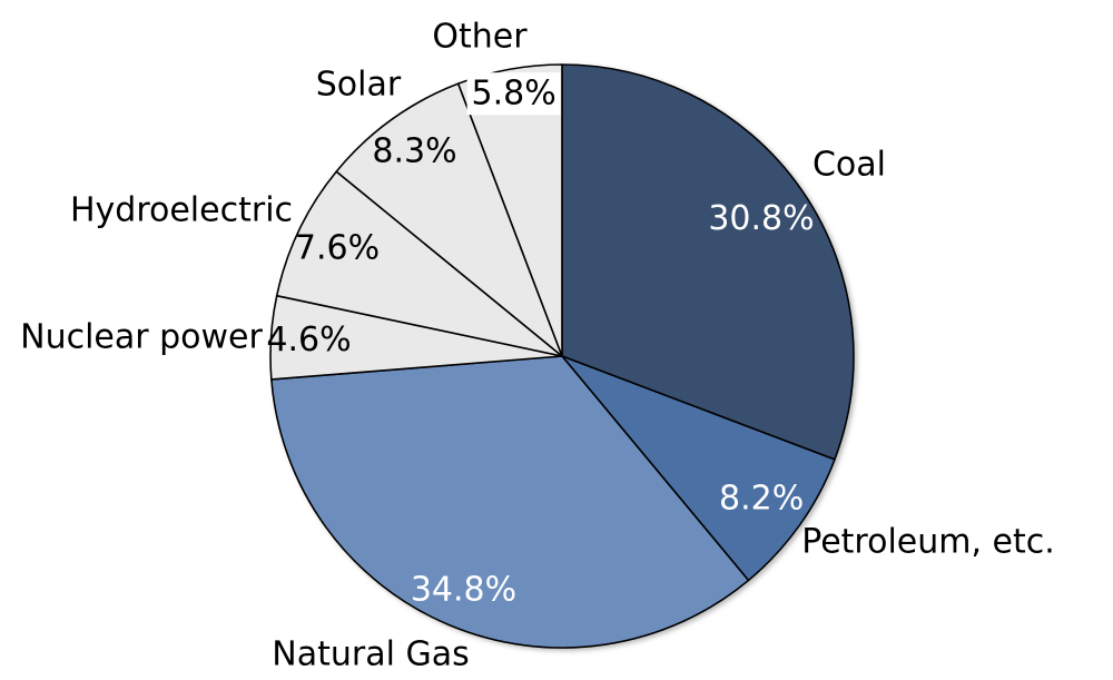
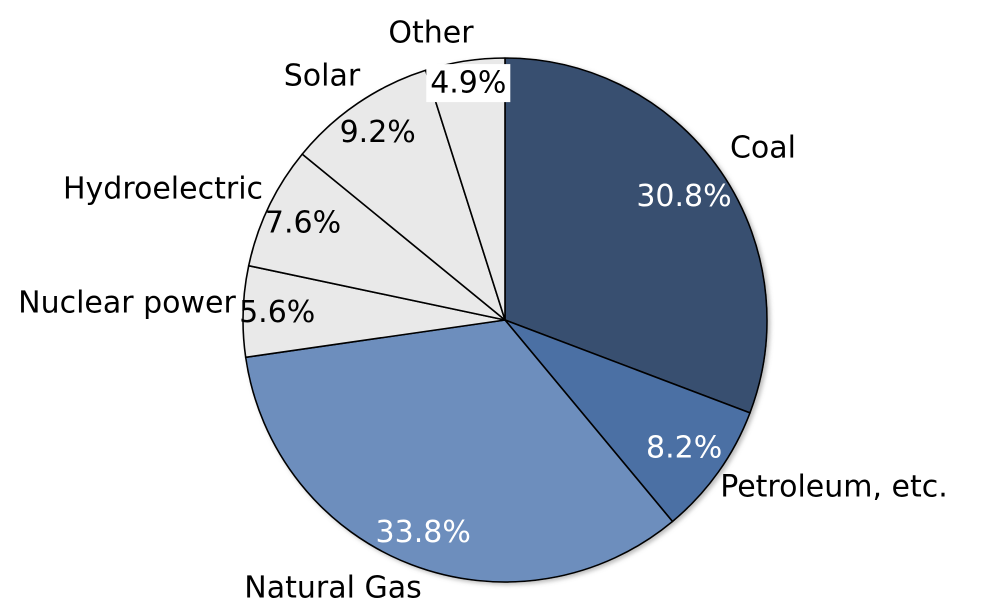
Natural Gas: 34.8% -> 33.8%
Nuclear power: 4.6% -> 5.6%
Solar: 8.3% -> 9.2%
Other: 5.8% -> 4.9%
